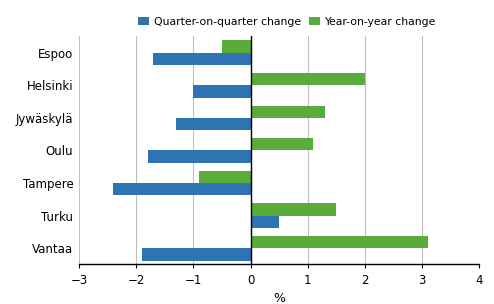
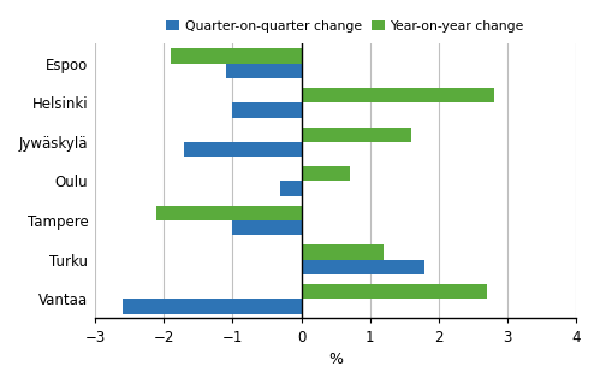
Year-on-year change/Espoo: -0.5 -> -1.9
Quarter-on-quarter change/Espoo: -1.7 -> -1.1
Year-on-year change/Helsinki: 2.0 -> 2.8
Year-on-year change/Jywäskylä: 1.3 -> 1.6
Quarter-on-quarter change/Jywäskylä: -1.3 -> -1.7
Year-on-year change/Oulu: 1.1 -> 0.7
Quarter-on-quarter change/Oulu: -1.8 -> -0.3
Year-on-year change/Tampere: -0.9 -> -2.1
Quarter-on-quarter change/Tampere: -2.4 -> -1.0
Year-on-year change/Turku: 1.5 -> 1.2
Quarter-on-quarter change/Turku: 0.5 -> 1.8
Year-on-year change/Vantaa: 3.1 -> 2.7
Quarter-on-quarter change/Vantaa: -1.9 -> -2.6
